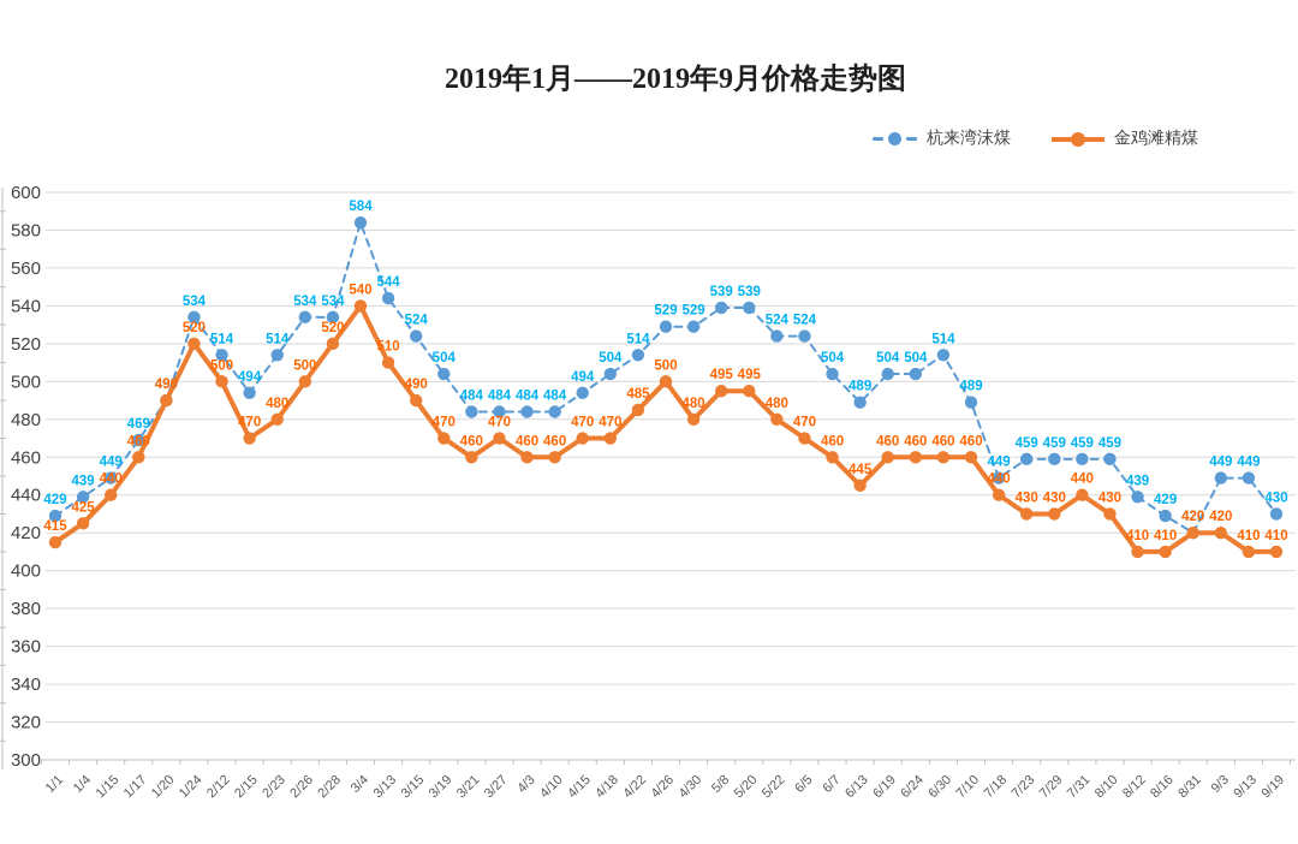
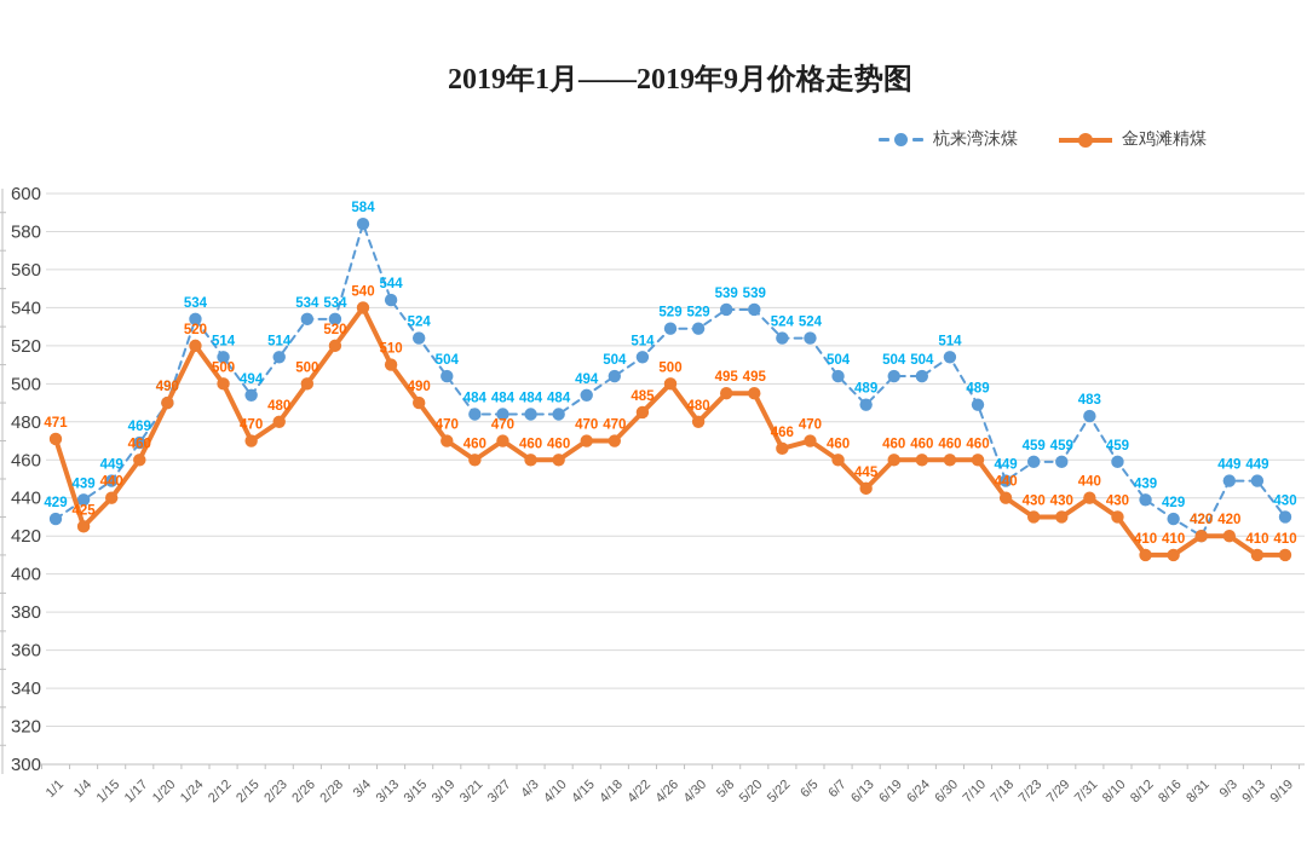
金鸡滩精煤/1/1: 415 -> 471
金鸡滩精煤/5/22: 480 -> 466
杭来湾沫煤/7/31: 459 -> 483
